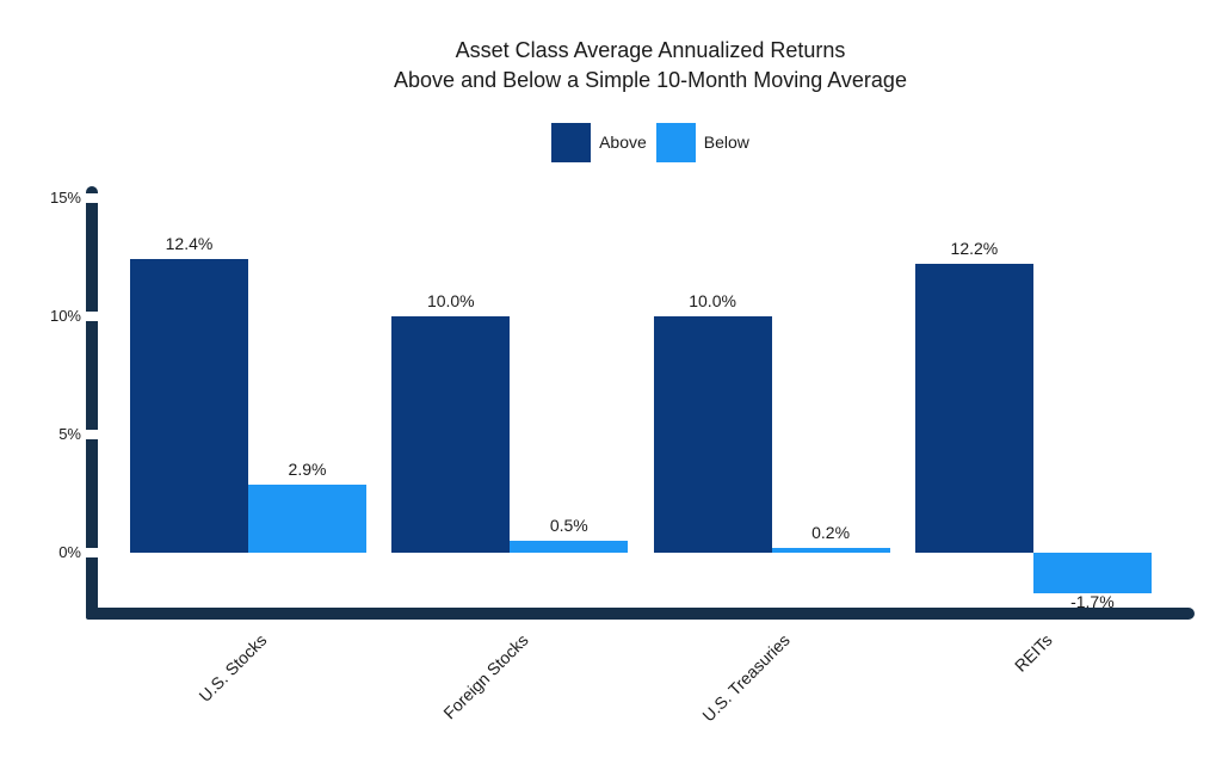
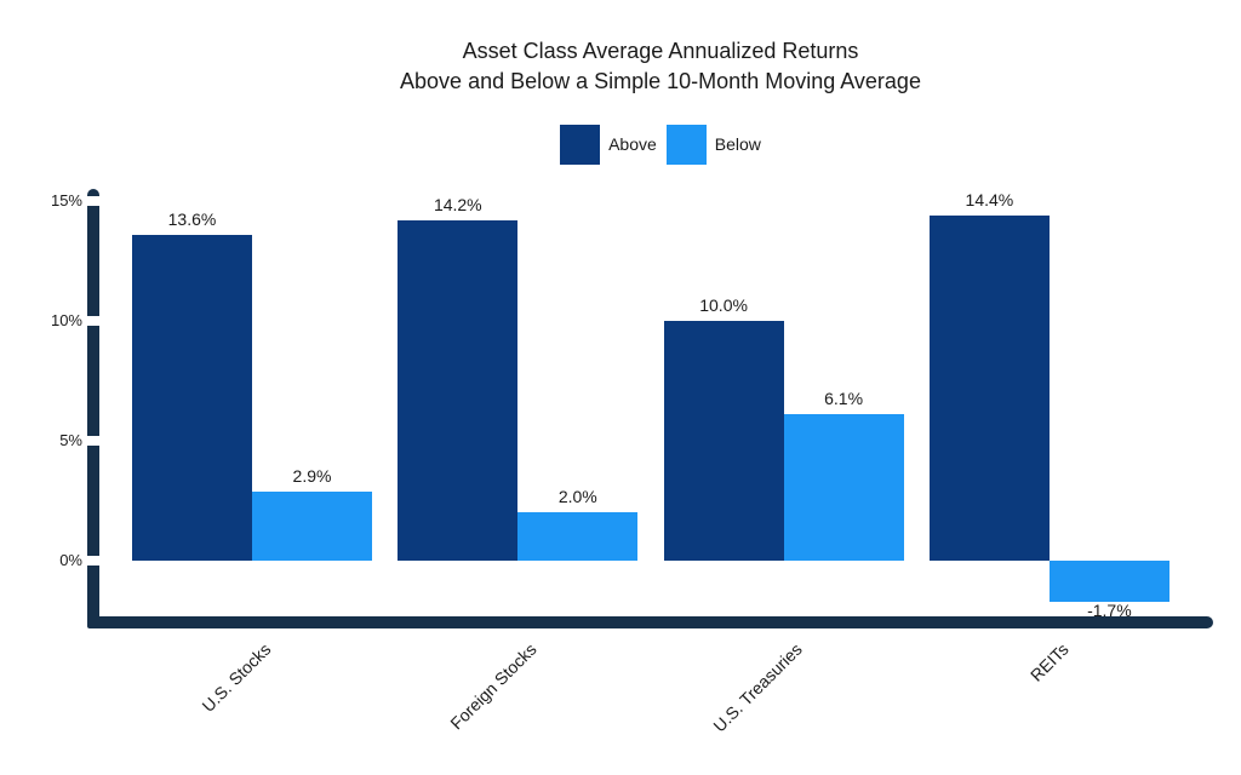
Above/U.S. Stocks: 12.4% -> 13.6%
Above/Foreign Stocks: 10.0% -> 14.2%
Below/Foreign Stocks: 0.5% -> 2.0%
Below/U.S. Treasuries: 0.2% -> 6.1%
Above/REITs: 12.2% -> 14.4%
